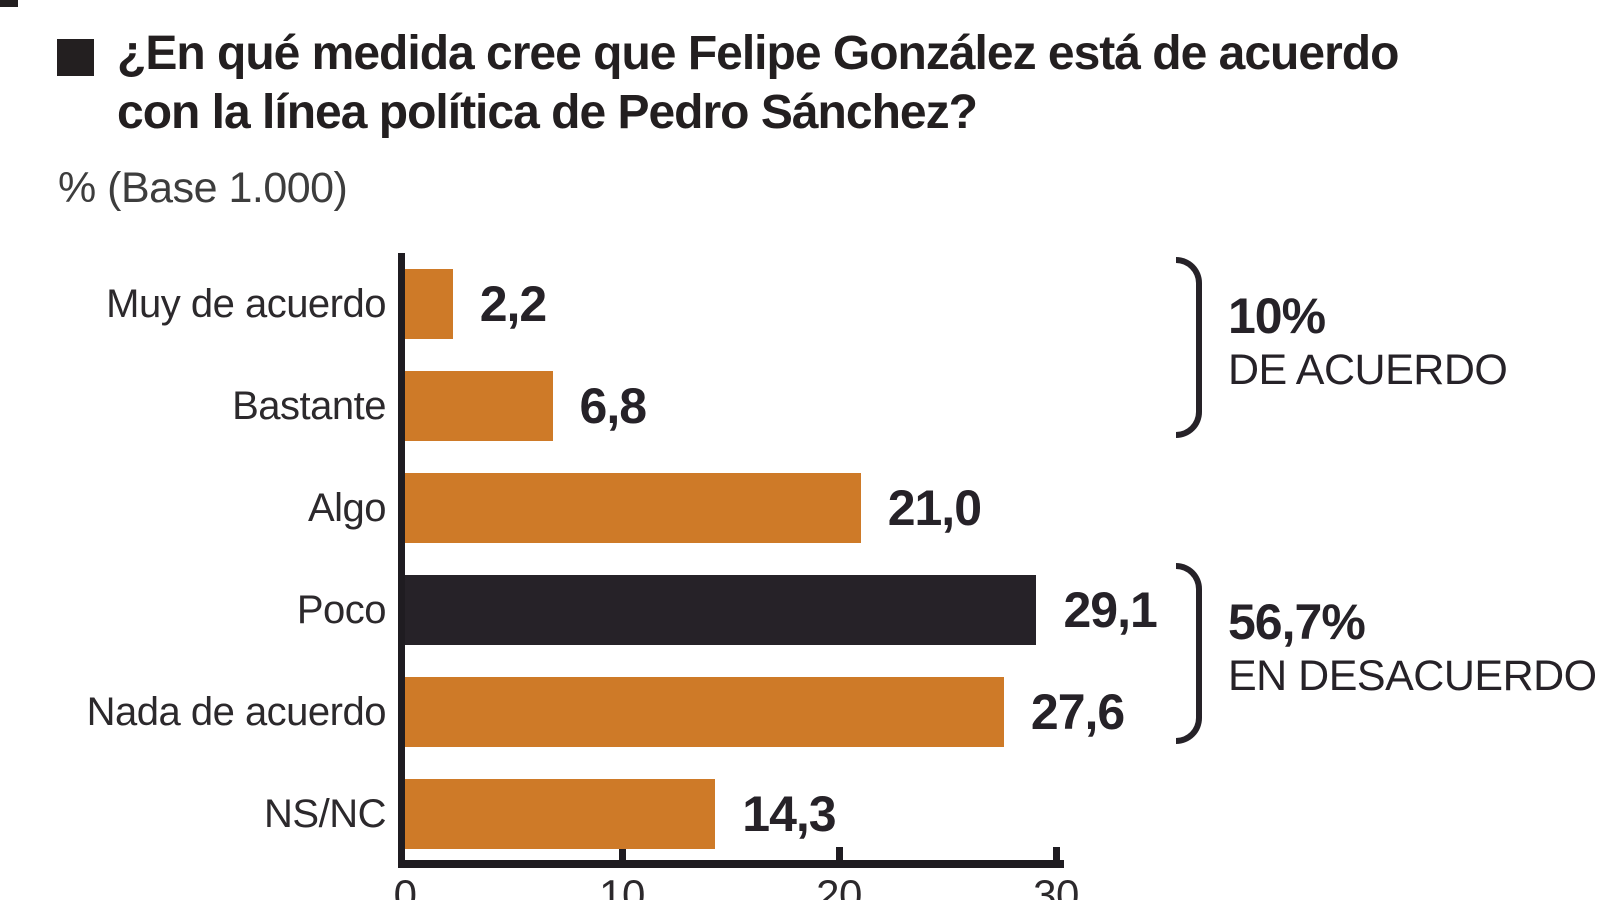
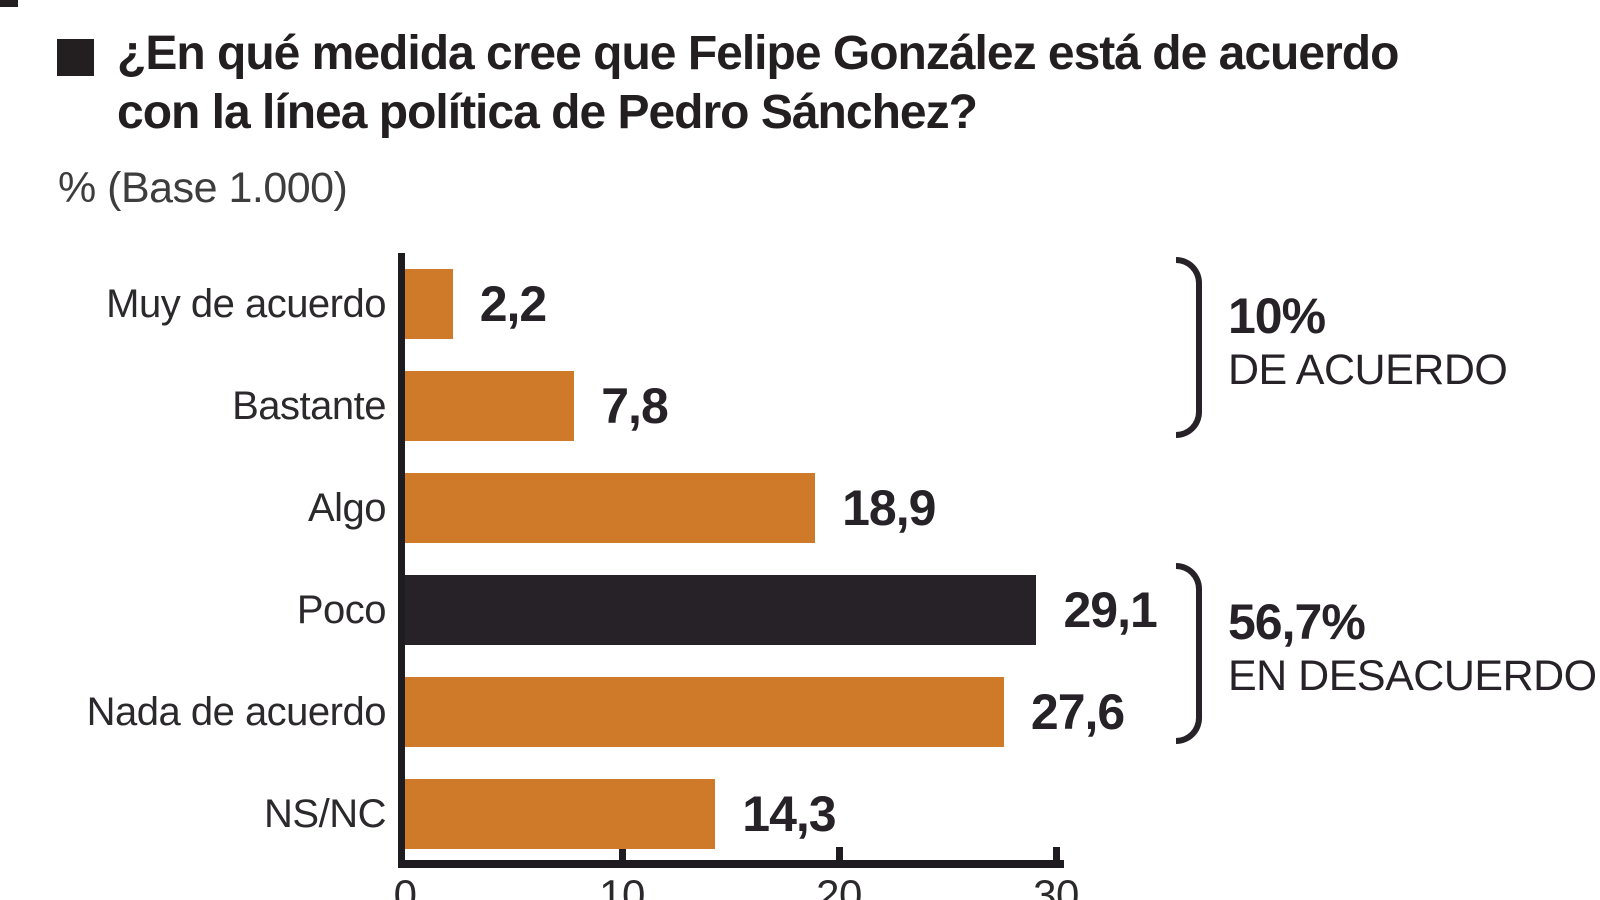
Bastante: 6,8 -> 7,8
Algo: 21,0 -> 18,9
